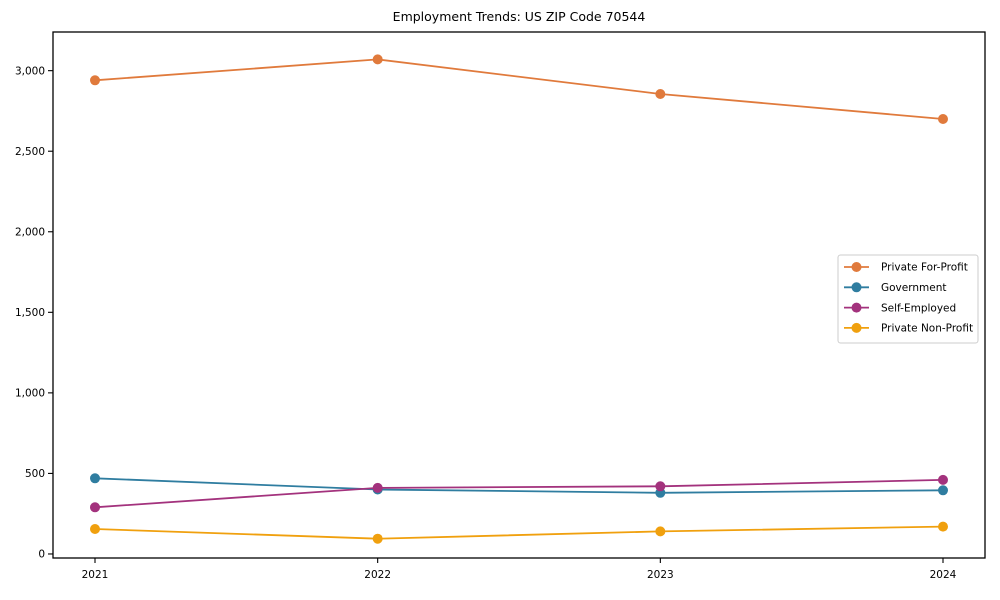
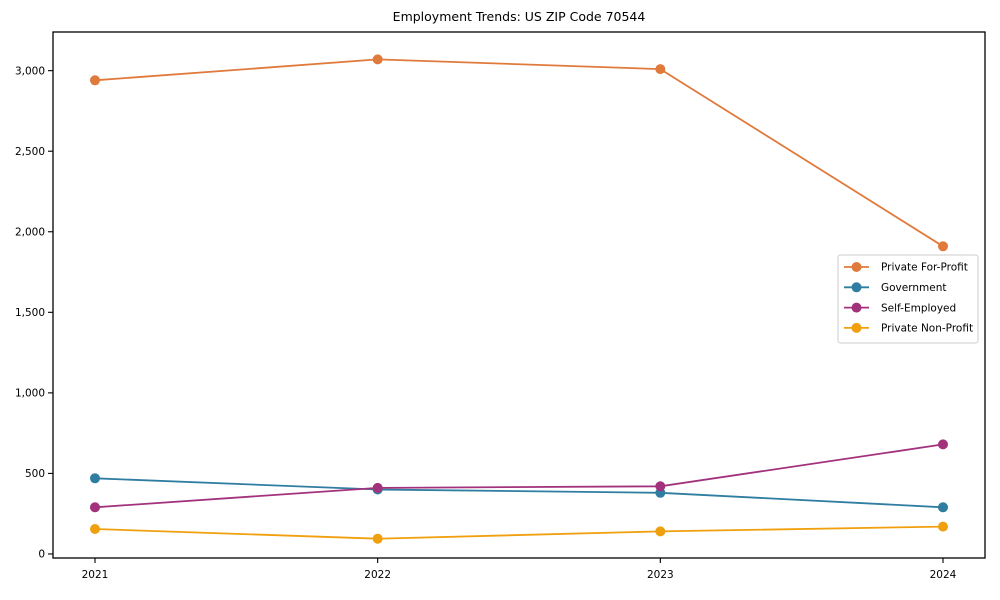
Private For-Profit/2023: 2860 -> 3010
Private For-Profit/2024: 2700 -> 1910
Government/2024: 400 -> 290
Self-Employed/2024: 460 -> 680
